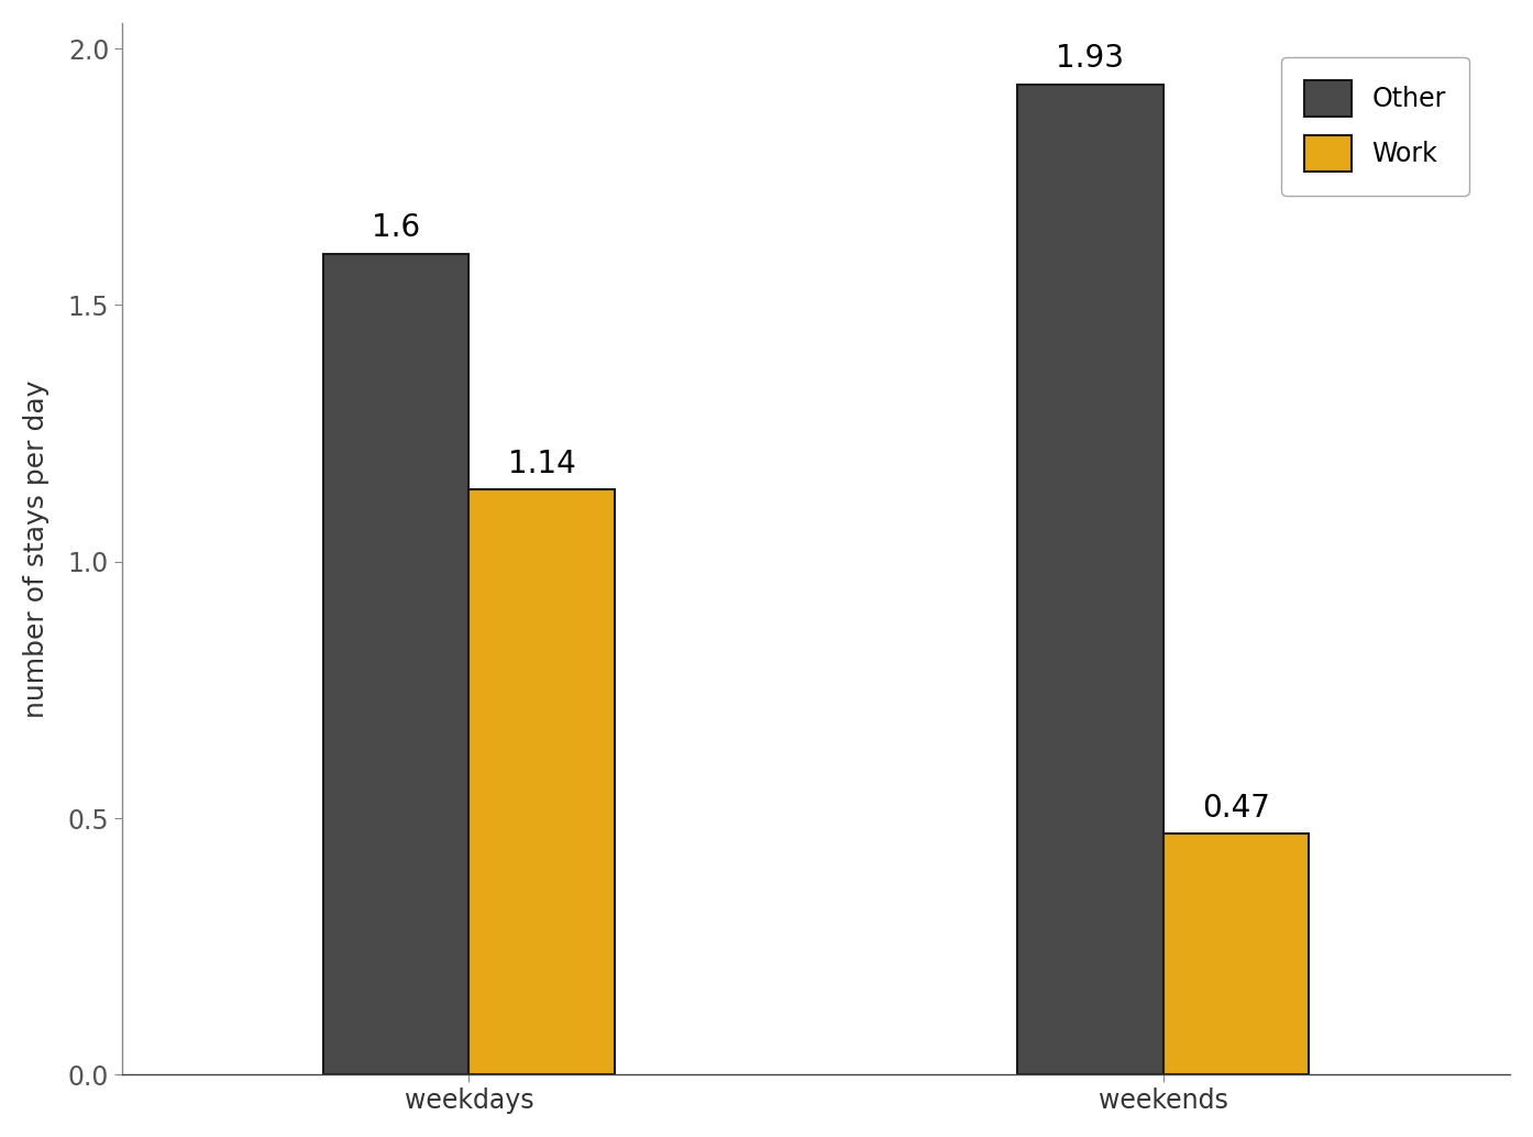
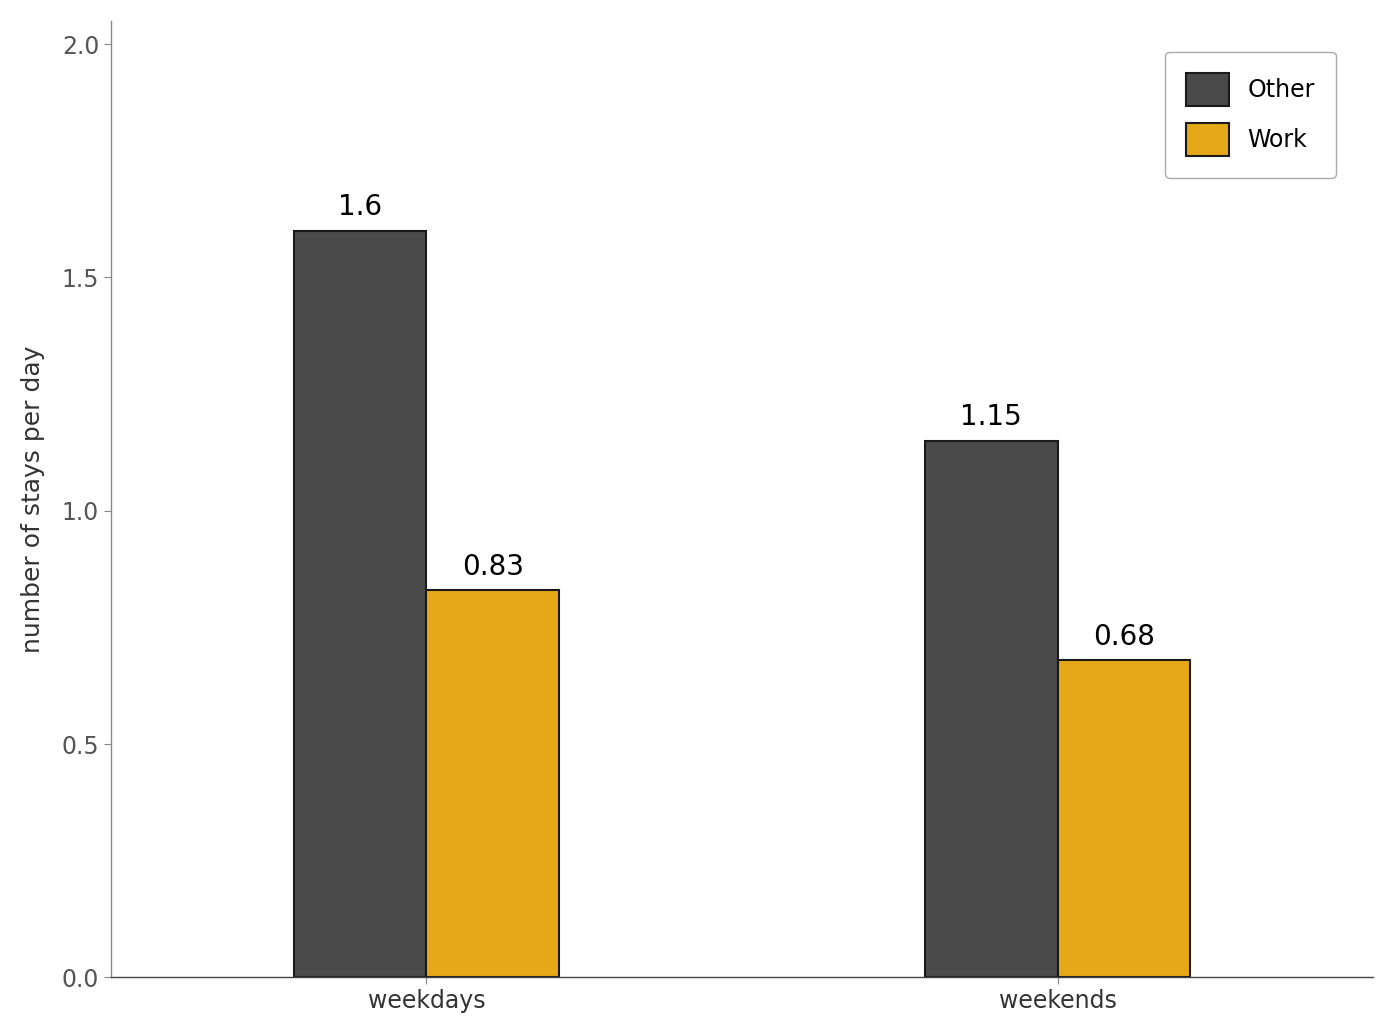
Work/weekdays: 1.14 -> 0.83
Other/weekends: 1.93 -> 1.15
Work/weekends: 0.47 -> 0.68
